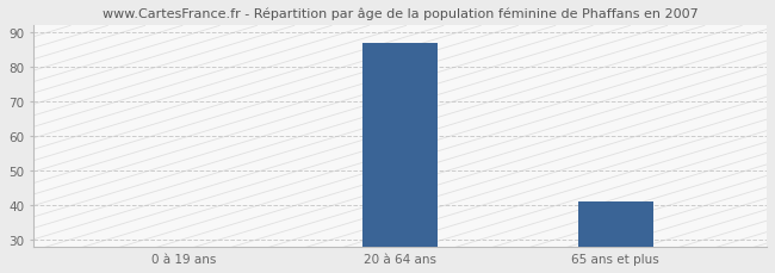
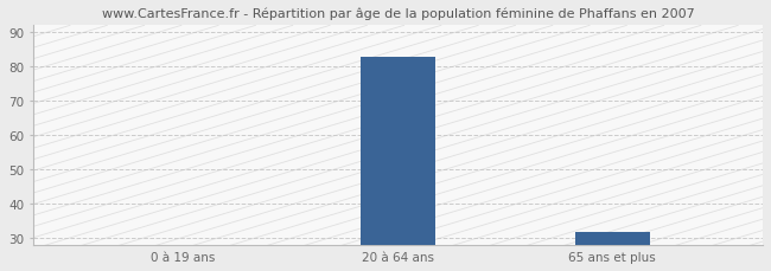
20 à 64 ans: 87 -> 83
65 ans et plus: 41 -> 32
